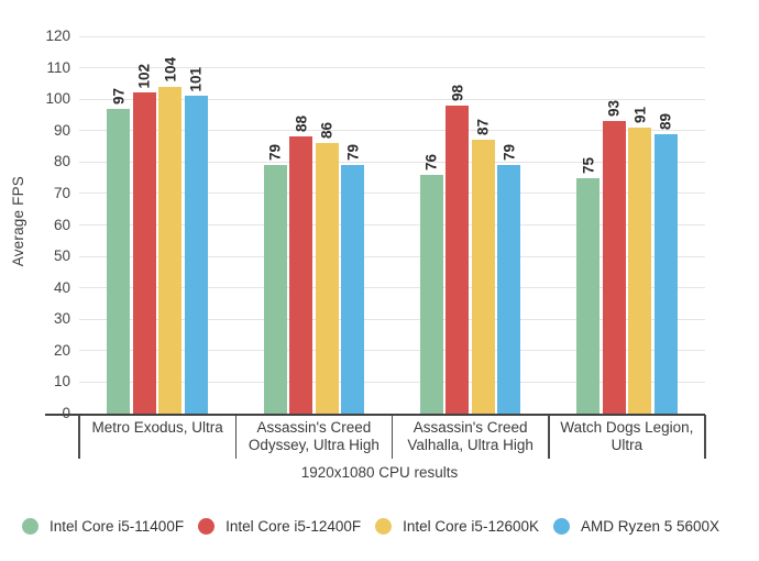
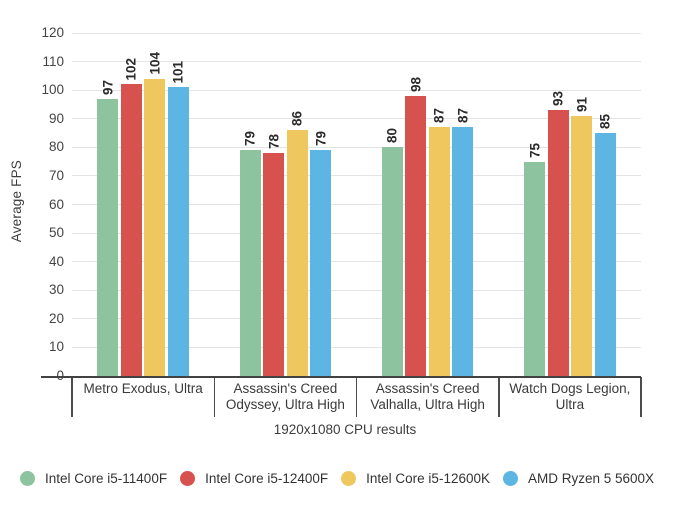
Intel Core i5-12400F/Assassin's Creed Odyssey, Ultra High: 88 -> 78
Intel Core i5-11400F/Assassin's Creed Valhalla, Ultra High: 76 -> 80
AMD Ryzen 5 5600X/Assassin's Creed Valhalla, Ultra High: 79 -> 87
AMD Ryzen 5 5600X/Watch Dogs Legion, Ultra: 89 -> 85
